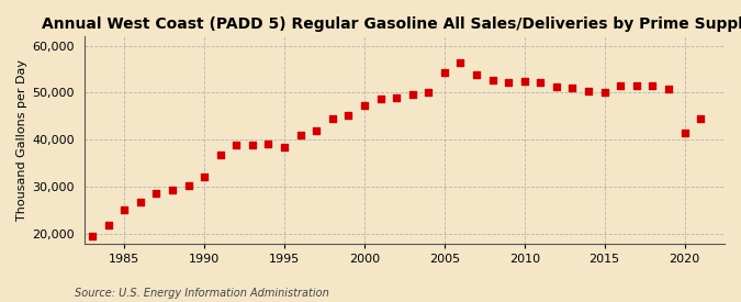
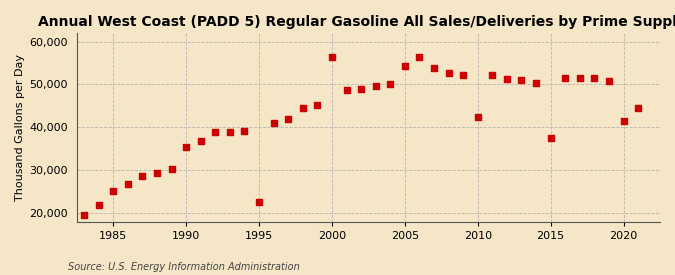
1990: 32,100 -> 35,500
1995: 38,400 -> 22,500
2000: 47,200 -> 56,500
2010: 52,500 -> 42,500
2015: 50,100 -> 37,500
